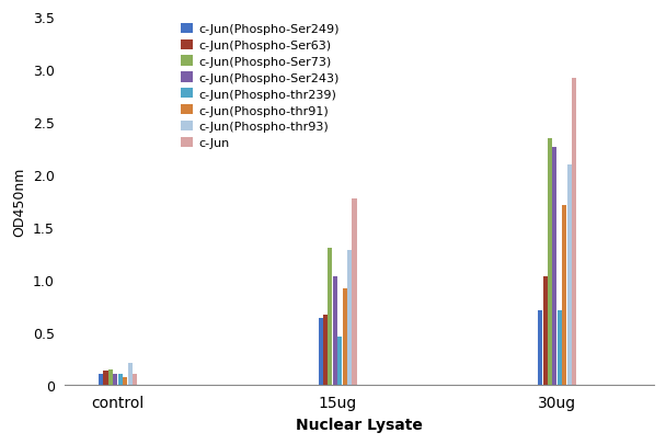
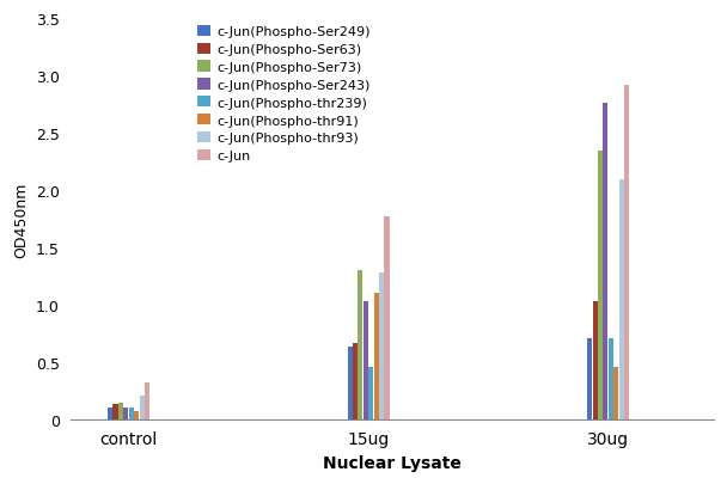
c-Jun/control: 0.10 -> 0.32
c-Jun(Phospho-thr91)/15ug: 0.91 -> 1.10
c-Jun(Phospho-Ser243)/30ug: 2.26 -> 2.76
c-Jun(Phospho-thr91)/30ug: 1.71 -> 0.46
